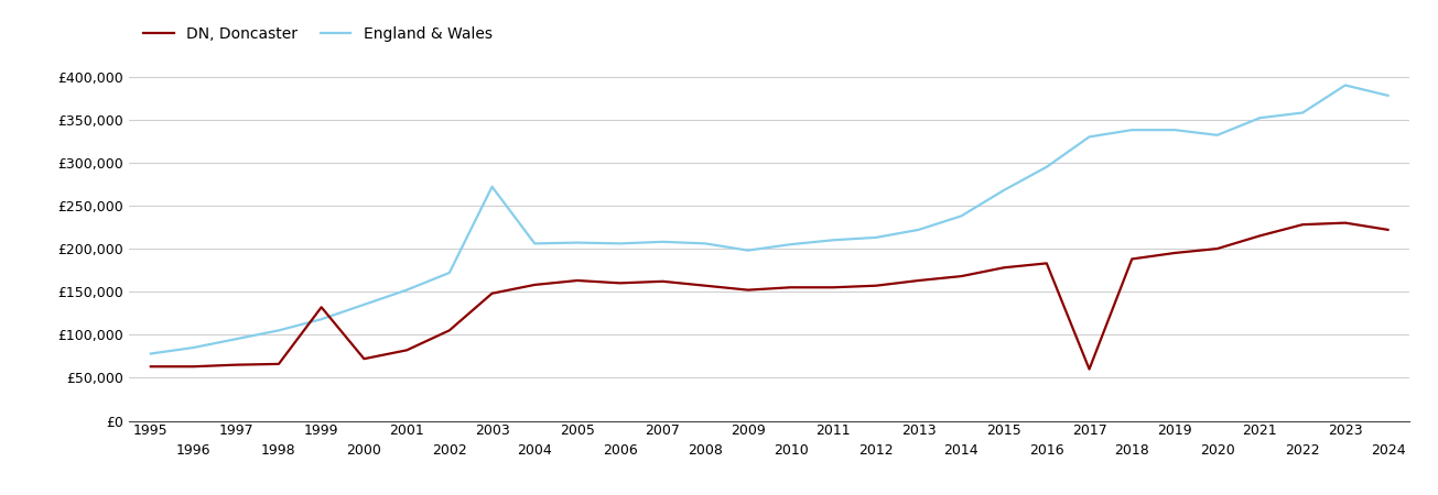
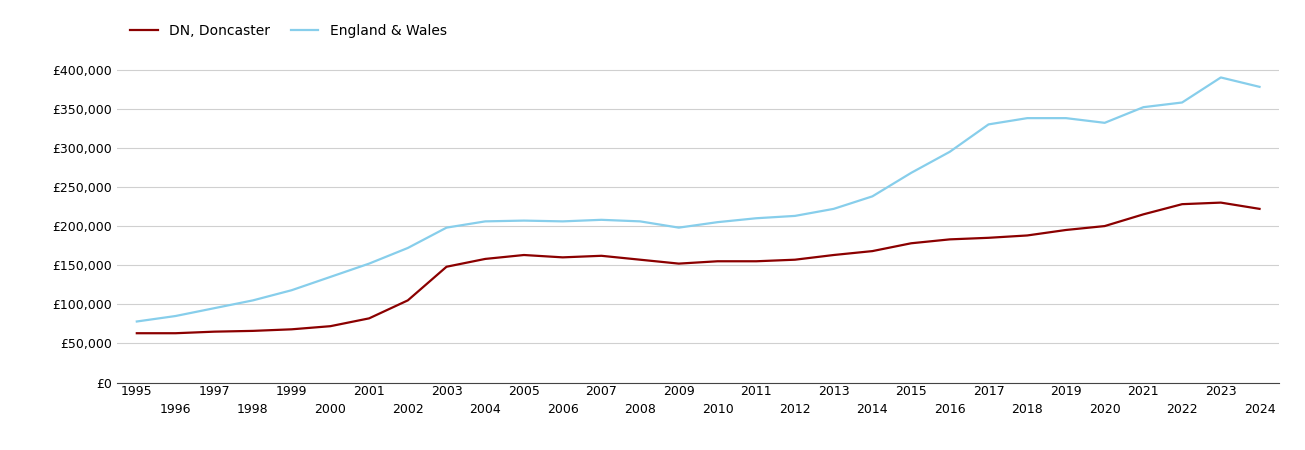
DN, Doncaster/1999: £132,000 -> £68,000
England & Wales/2003: £272,000 -> £198,000
DN, Doncaster/2017: £60,000 -> £185,000
